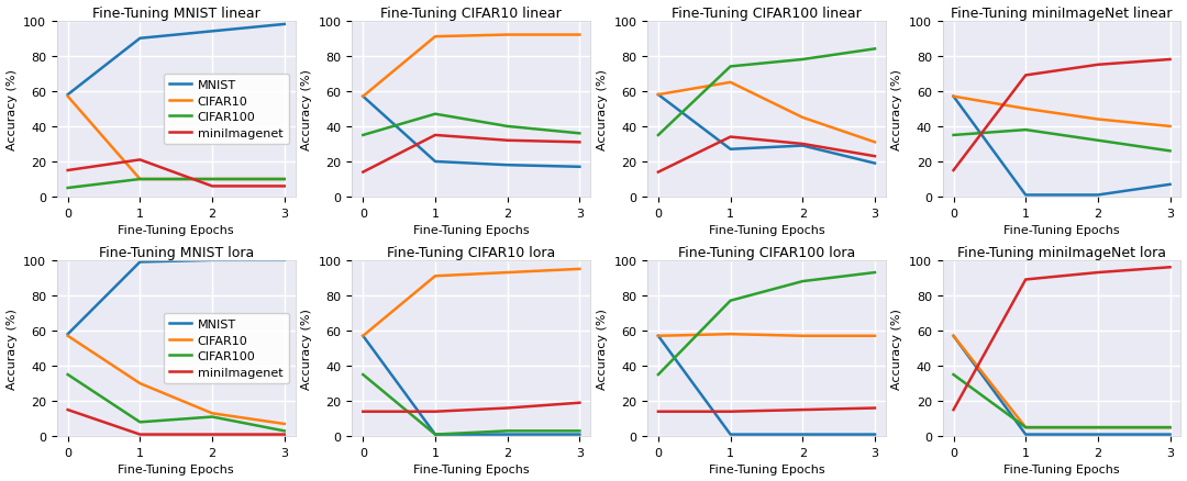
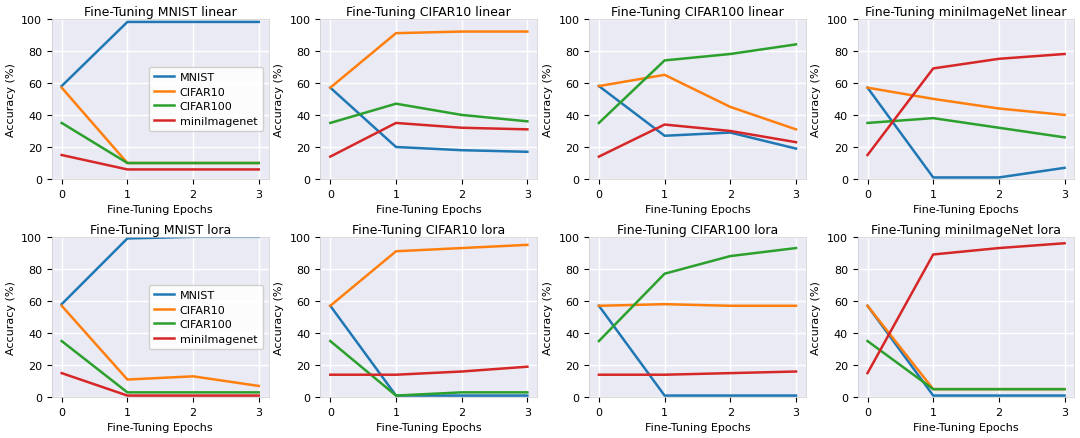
Fine-Tuning MNIST linear/CIFAR100/0: 5 -> 35
Fine-Tuning MNIST linear/MNIST/1: 90 -> 98
Fine-Tuning MNIST linear/miniImagenet/1: 21 -> 6
Fine-Tuning MNIST linear/MNIST/2: 94 -> 98
Fine-Tuning MNIST lora/CIFAR10/1: 30 -> 11
Fine-Tuning MNIST lora/CIFAR100/1: 8 -> 3
Fine-Tuning MNIST lora/CIFAR100/2: 11 -> 3
